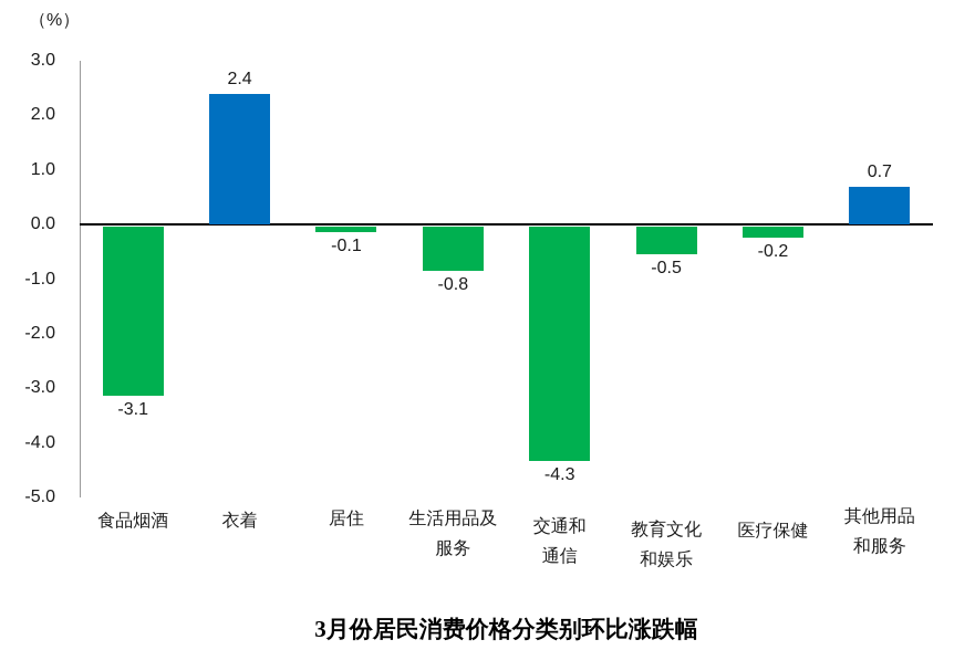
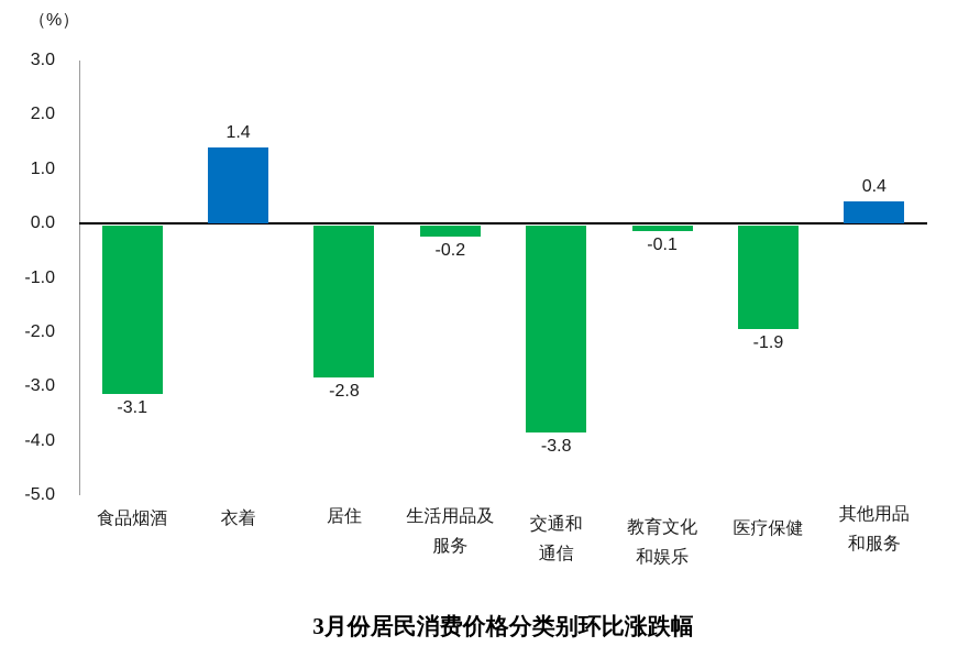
衣着: 2.4 -> 1.4
居住: -0.1 -> -2.8
生活用品及 服务: -0.8 -> -0.2
交通和 通信: -4.3 -> -3.8
教育文化 和娱乐: -0.5 -> -0.1
医疗保健: -0.2 -> -1.9
其他用品 和服务: 0.7 -> 0.4
